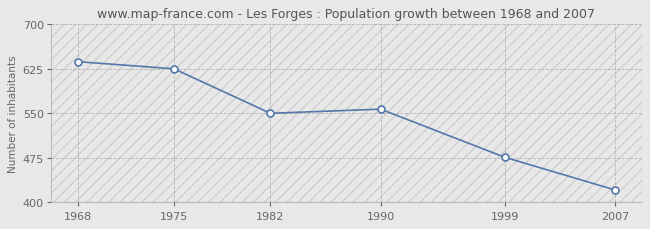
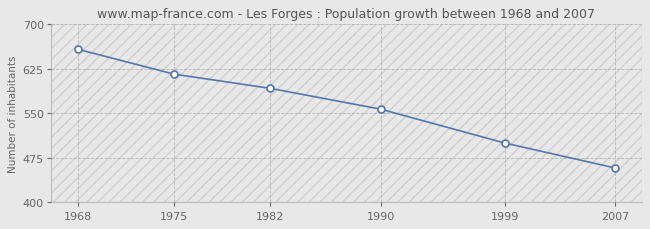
1968: 637 -> 658
1975: 625 -> 616
1982: 550 -> 592
1999: 476 -> 500
2007: 421 -> 458
